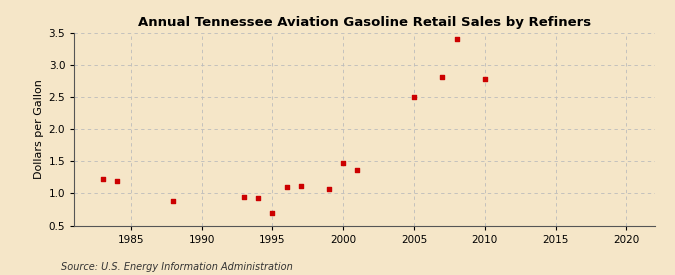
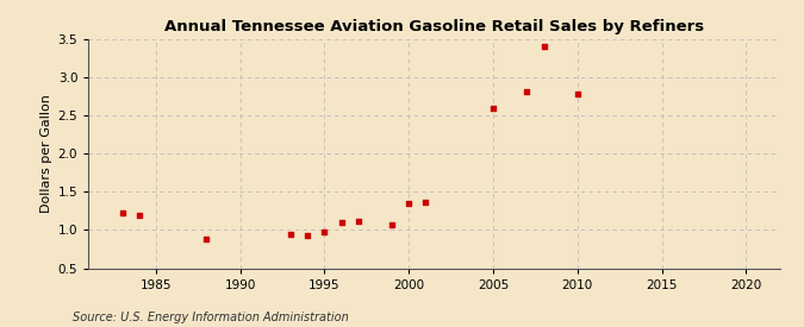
1995: 0.70 -> 0.98
2000: 1.48 -> 1.35
2005: 2.50 -> 2.60
